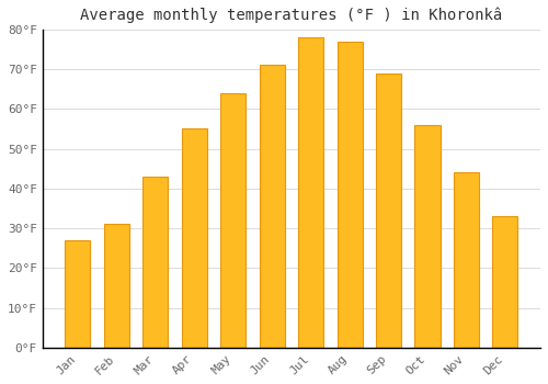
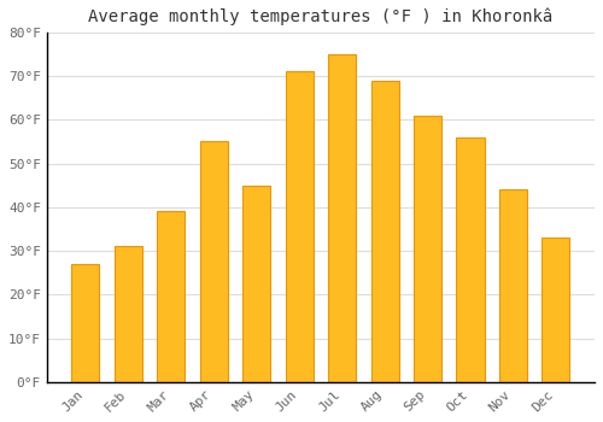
Mar: 43°F -> 39°F
May: 64°F -> 45°F
Jul: 78°F -> 75°F
Aug: 77°F -> 69°F
Sep: 69°F -> 61°F
